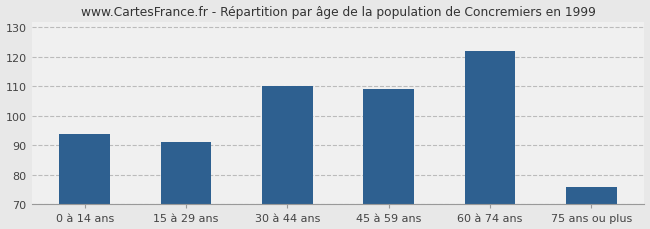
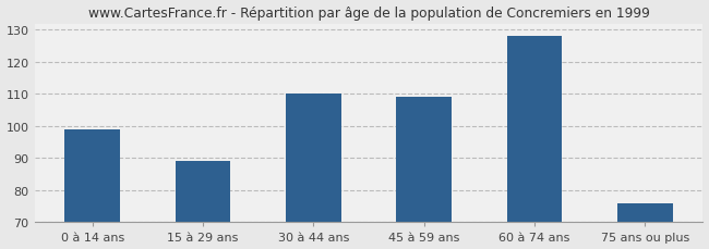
0 à 14 ans: 94 -> 99
15 à 29 ans: 91 -> 89
60 à 74 ans: 122 -> 128
